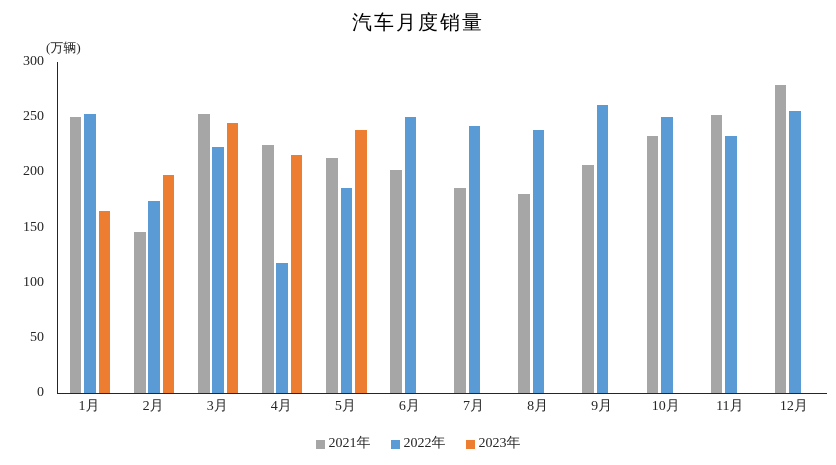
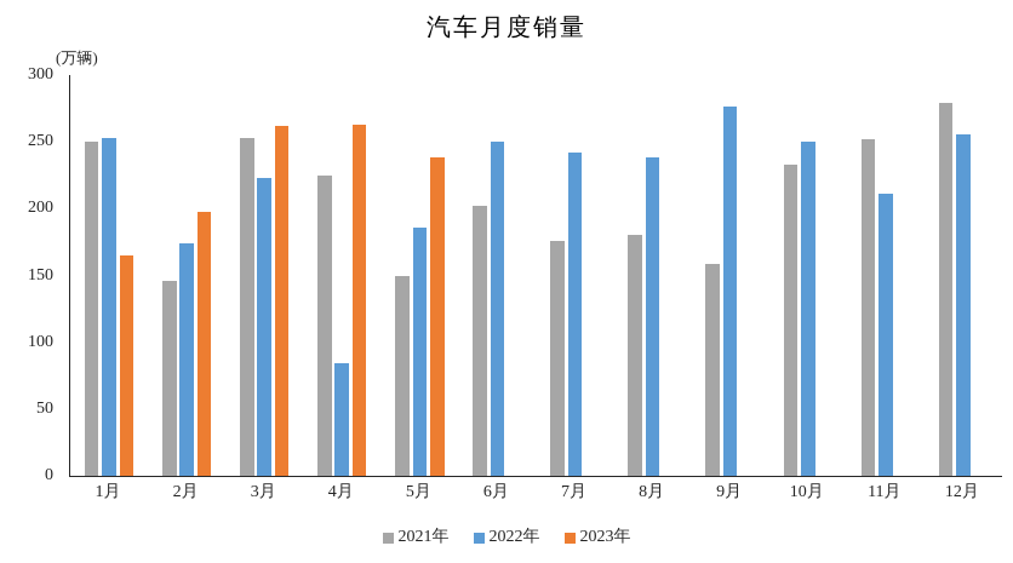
2023年/3月: 245 -> 262
2022年/4月: 118 -> 84
2023年/4月: 216 -> 263
2021年/5月: 213 -> 150
2021年/7月: 186 -> 176
2021年/9月: 207 -> 159
2022年/9月: 261 -> 276
2022年/11月: 233 -> 211
